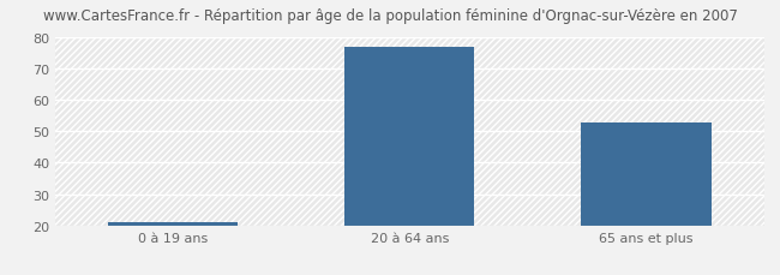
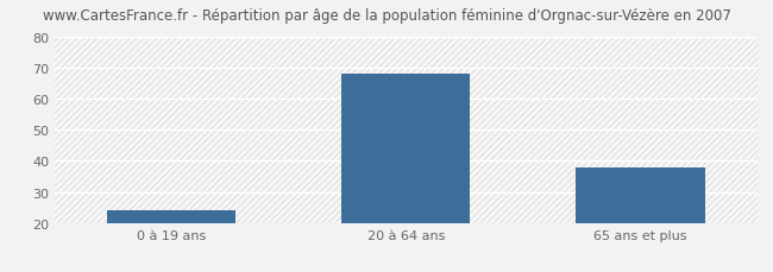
0 à 19 ans: 21 -> 24
20 à 64 ans: 77 -> 68
65 ans et plus: 53 -> 38
